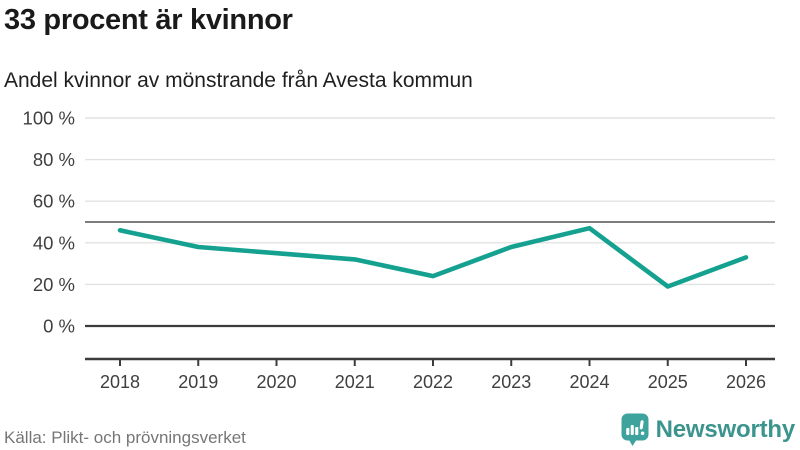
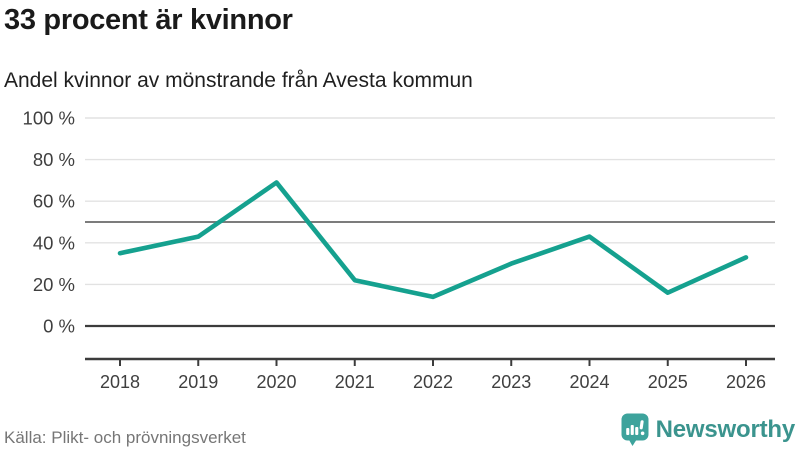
2018: 46% -> 35%
2019: 38% -> 43%
2020: 35% -> 69%
2021: 32% -> 22%
2022: 24% -> 14%
2023: 38% -> 30%
2024: 47% -> 43%
2025: 19% -> 16%
